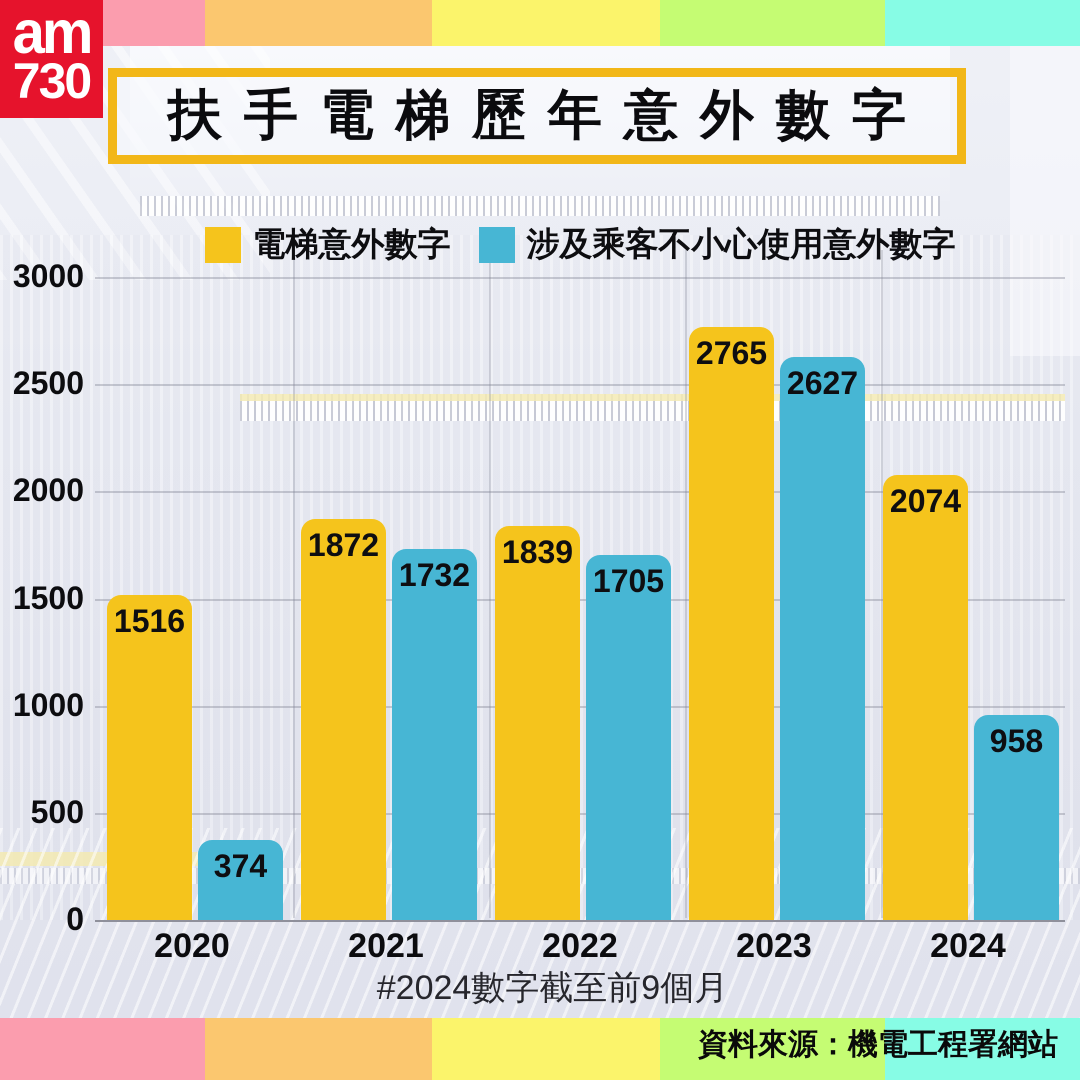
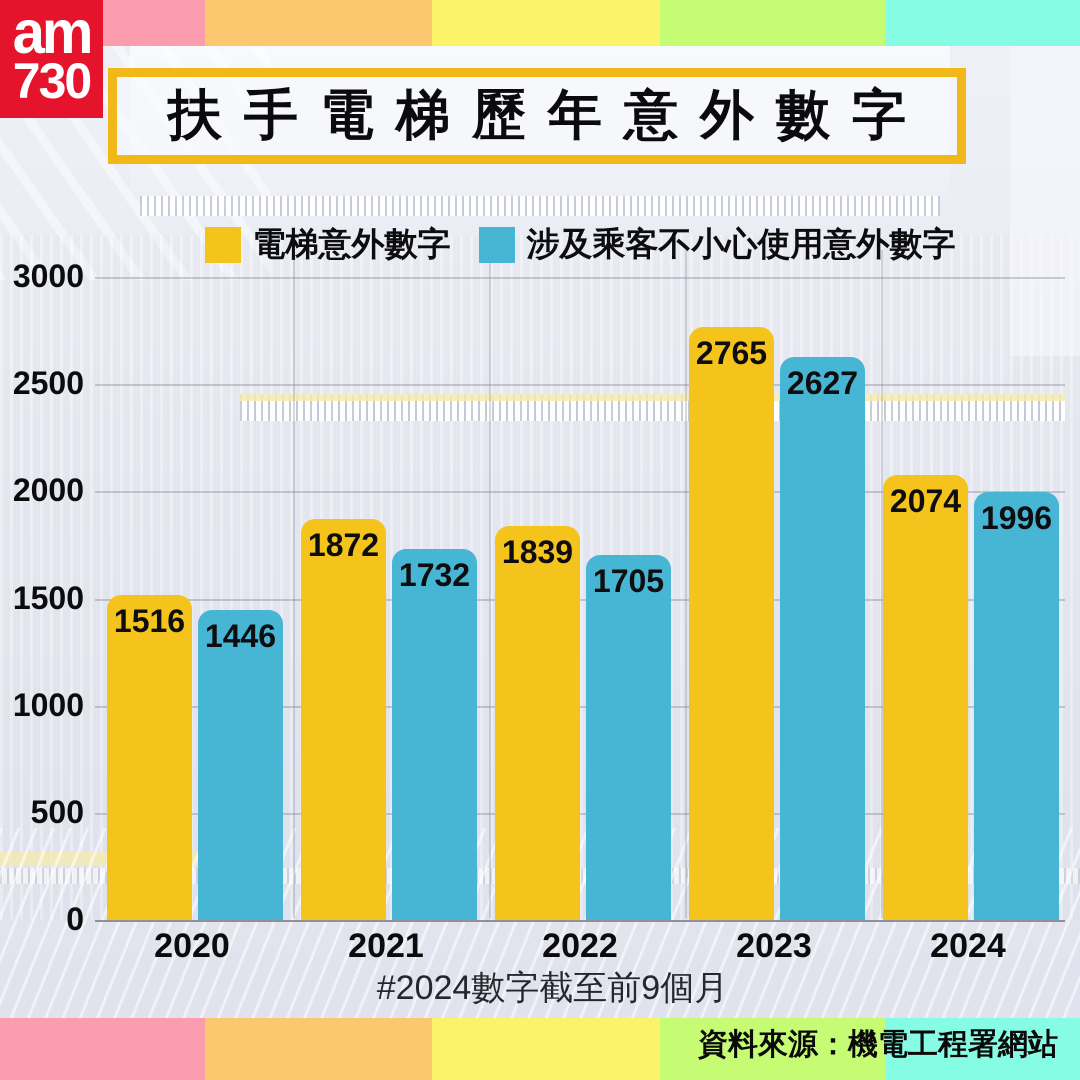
涉及乘客不小心使用意外數字/2020: 374 -> 1446
涉及乘客不小心使用意外數字/2024: 958 -> 1996
